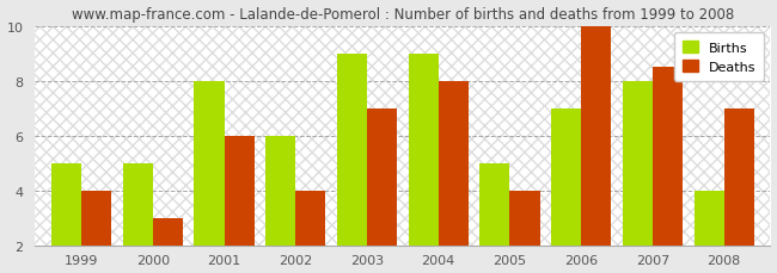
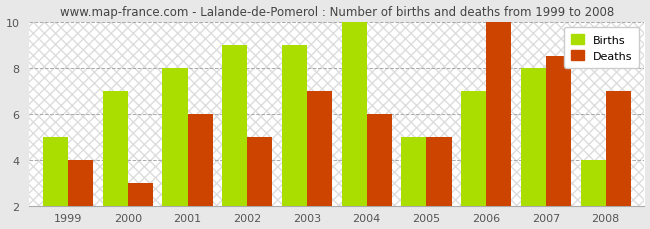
Births/2000: 5 -> 7
Births/2002: 6 -> 9
Deaths/2002: 4.0 -> 5.0
Births/2004: 9 -> 10
Deaths/2004: 8.0 -> 6.0
Deaths/2005: 4.0 -> 5.0
